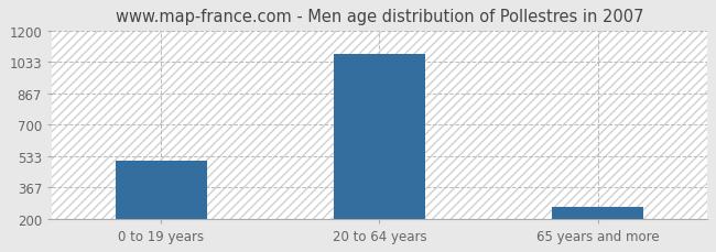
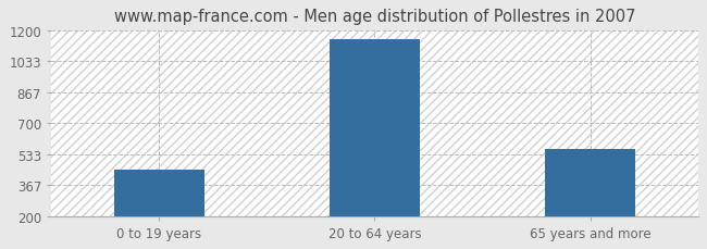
0 to 19 years: 510 -> 450
20 to 64 years: 1080 -> 1150
65 years and more: 260 -> 560
